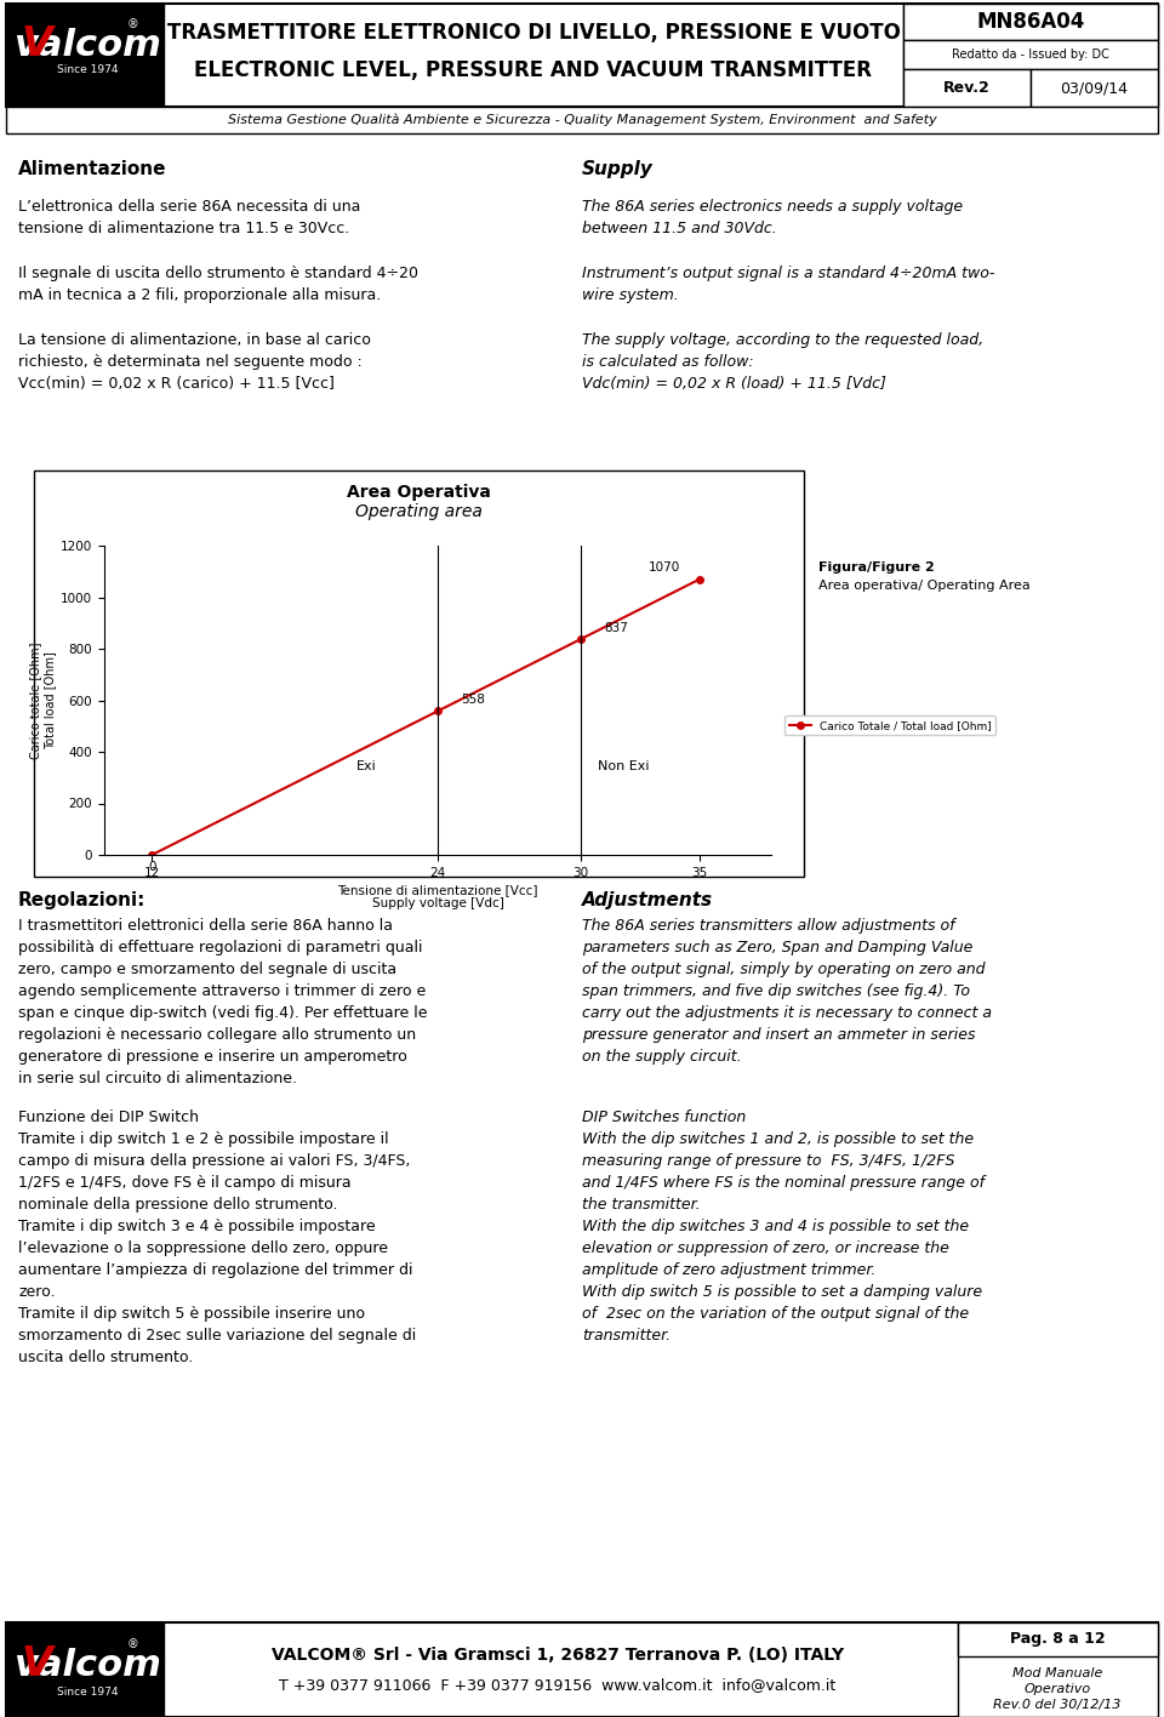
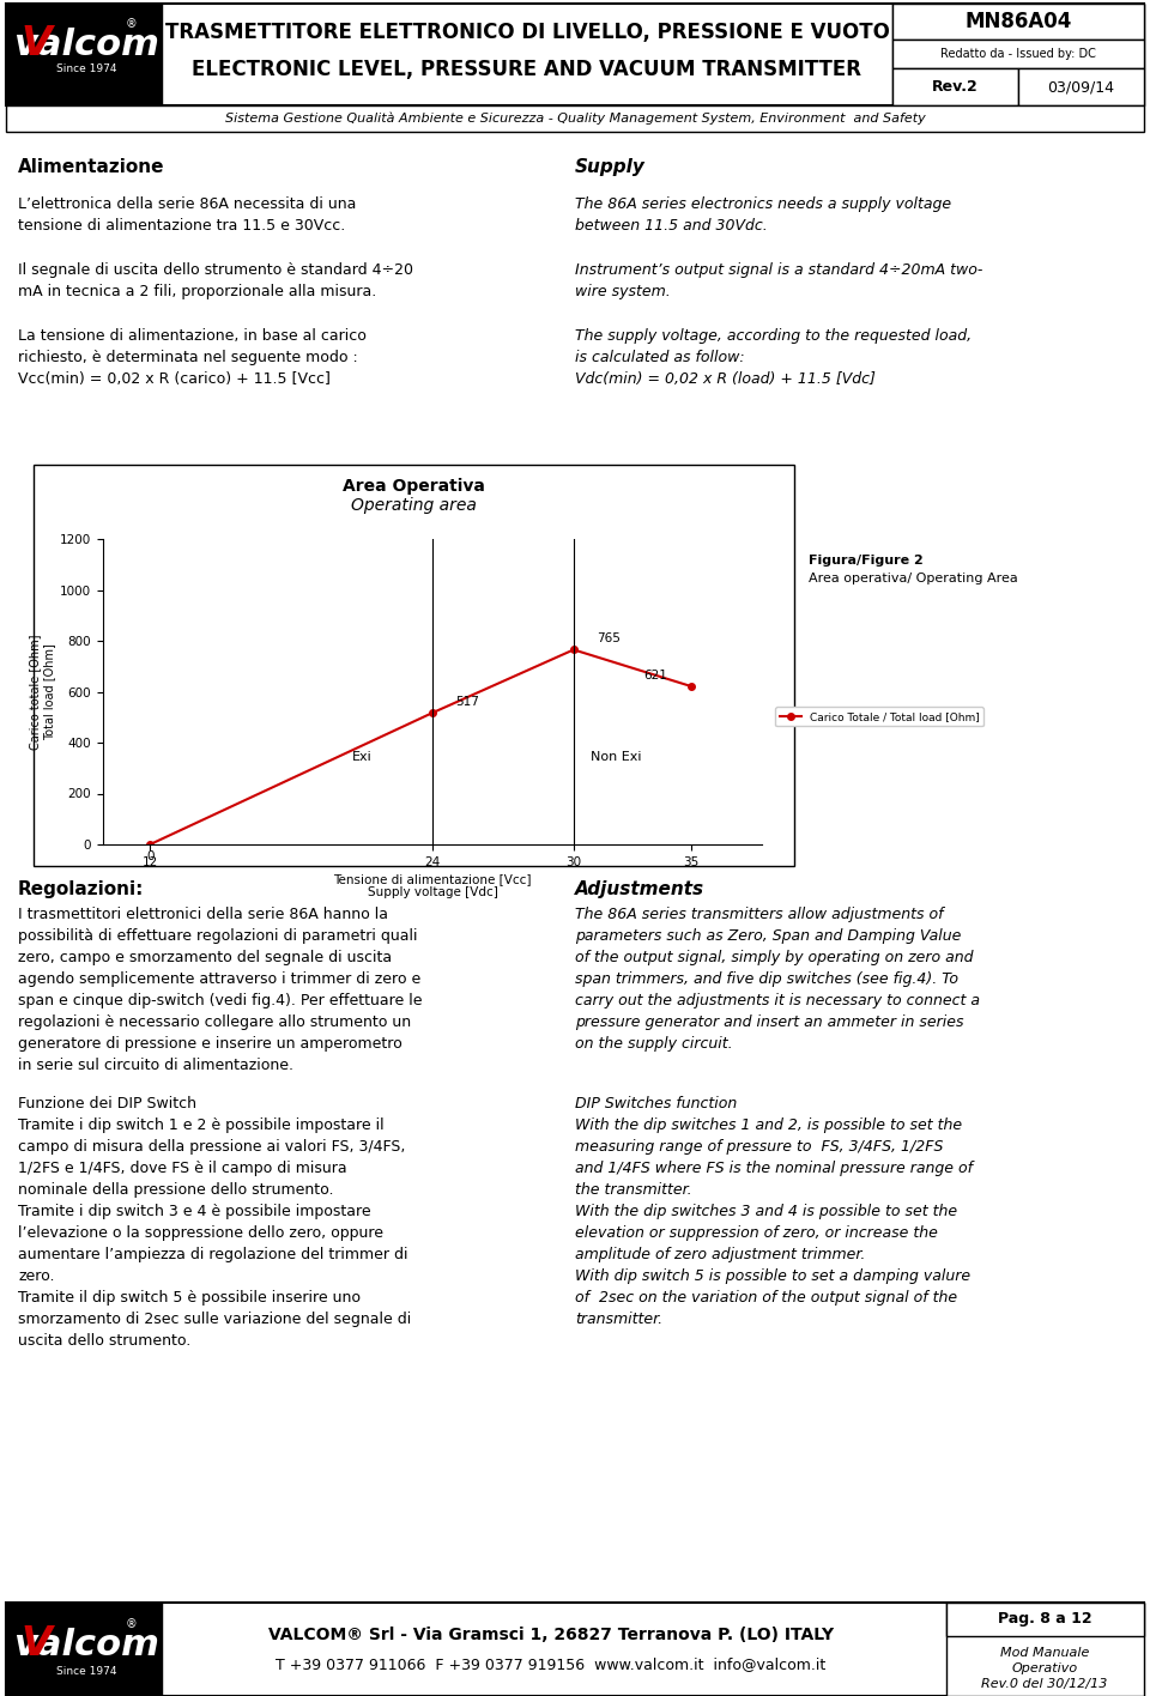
24: 558 -> 517
30: 837 -> 765
35: 1070 -> 621
